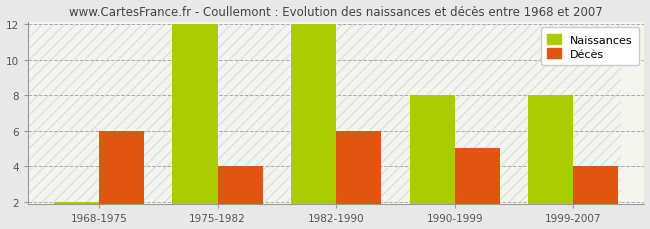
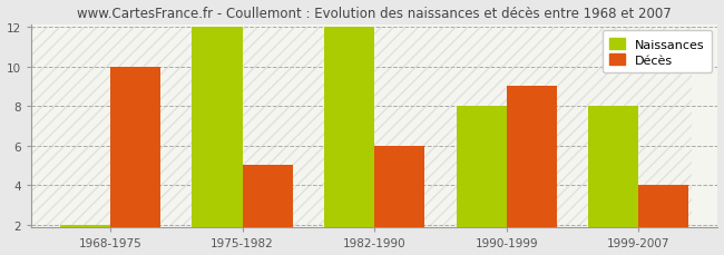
Décès/1968-1975: 6 -> 10
Décès/1975-1982: 4 -> 5
Décès/1990-1999: 5 -> 9
